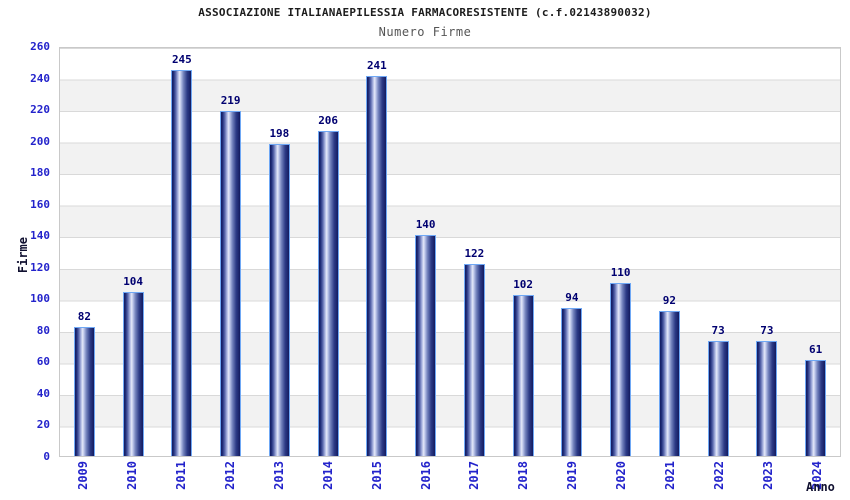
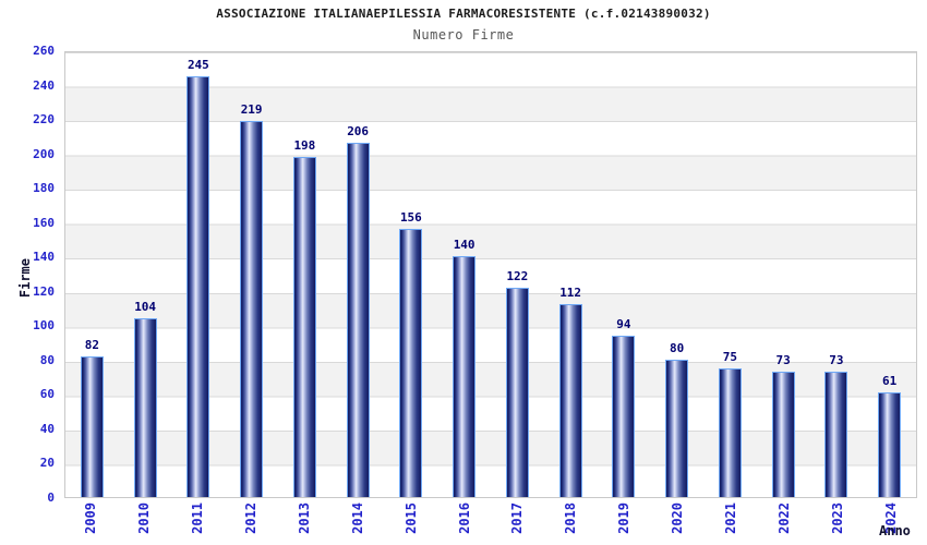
2015: 241 -> 156
2018: 102 -> 112
2020: 110 -> 80
2021: 92 -> 75
